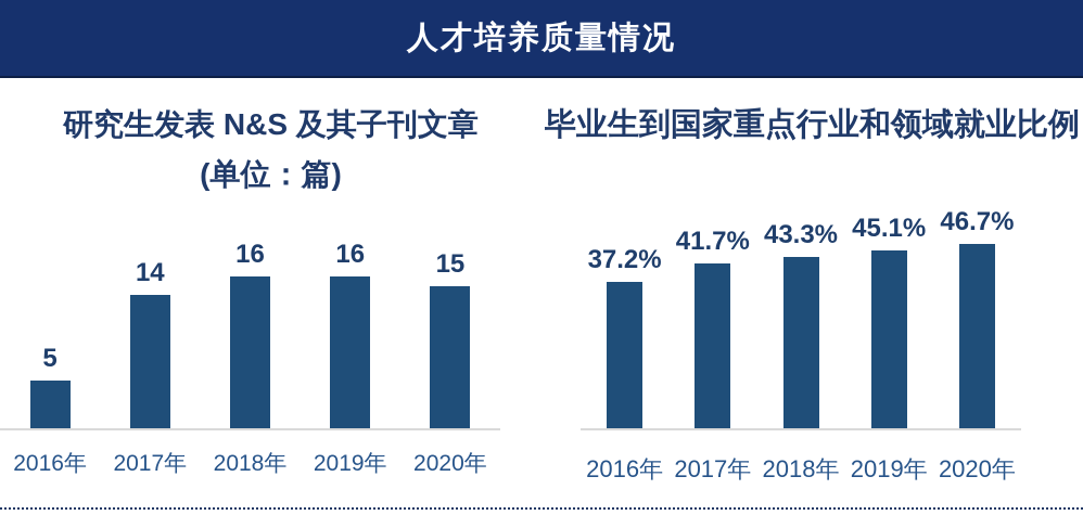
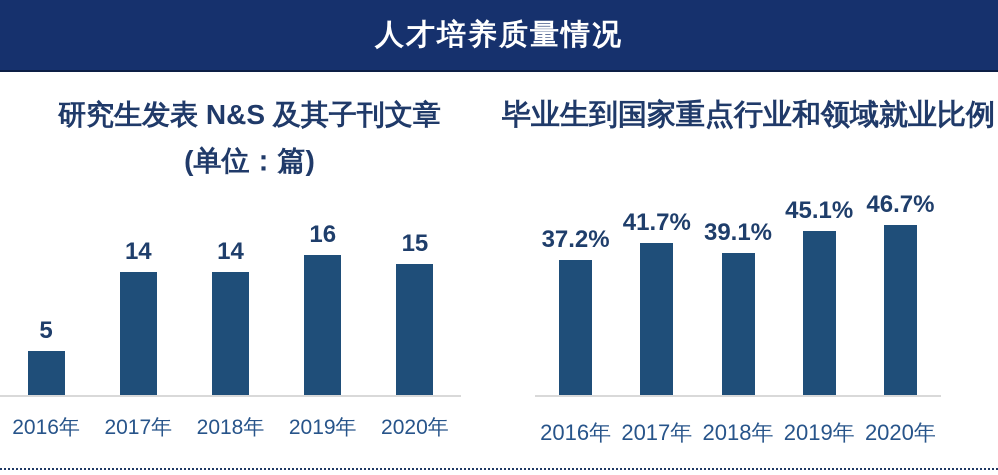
研究生发表 N&S 及其子刊文章/2018年: 16 -> 14
毕业生到国家重点行业和领域就业比例/2018年: 43.3% -> 39.1%
